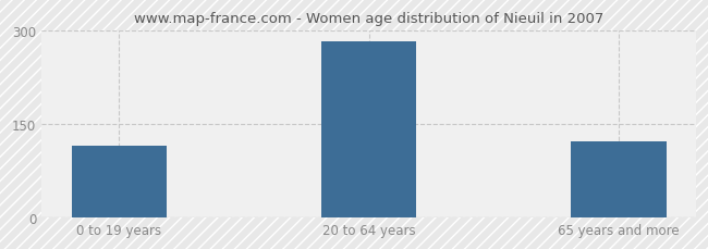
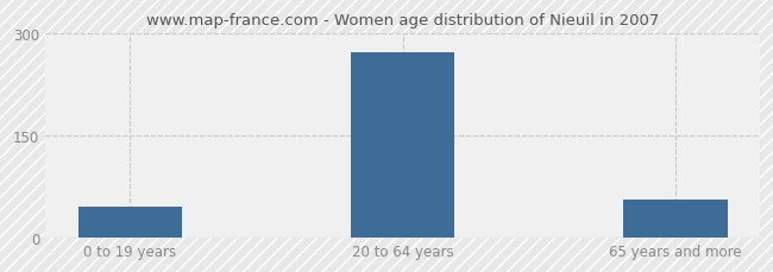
0 to 19 years: 116 -> 46
20 to 64 years: 283 -> 272
65 years and more: 122 -> 56
